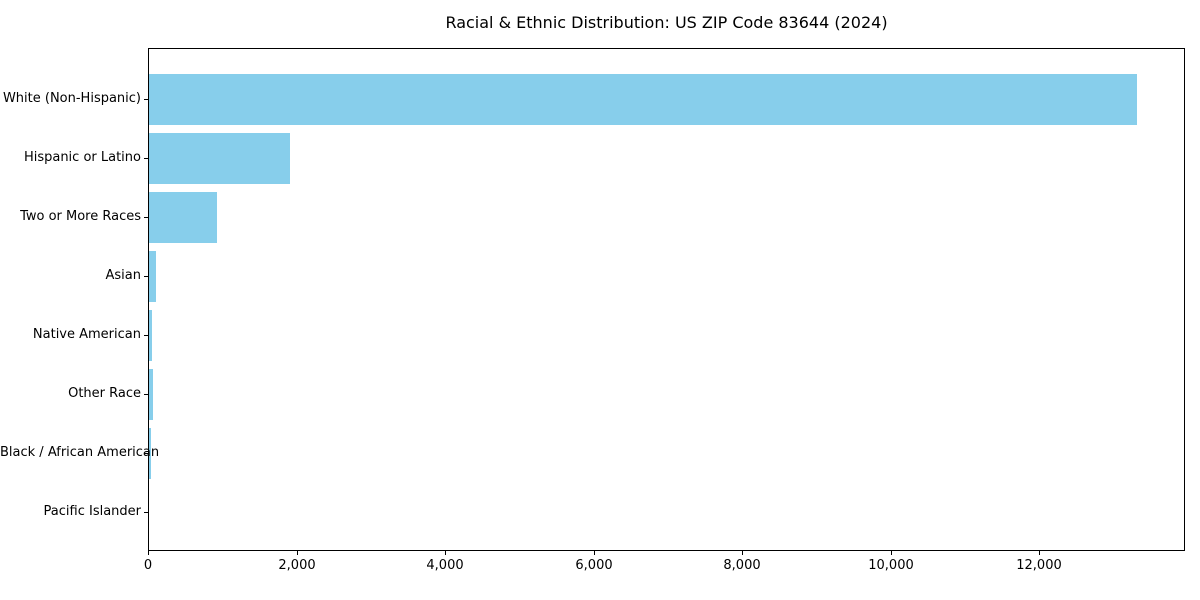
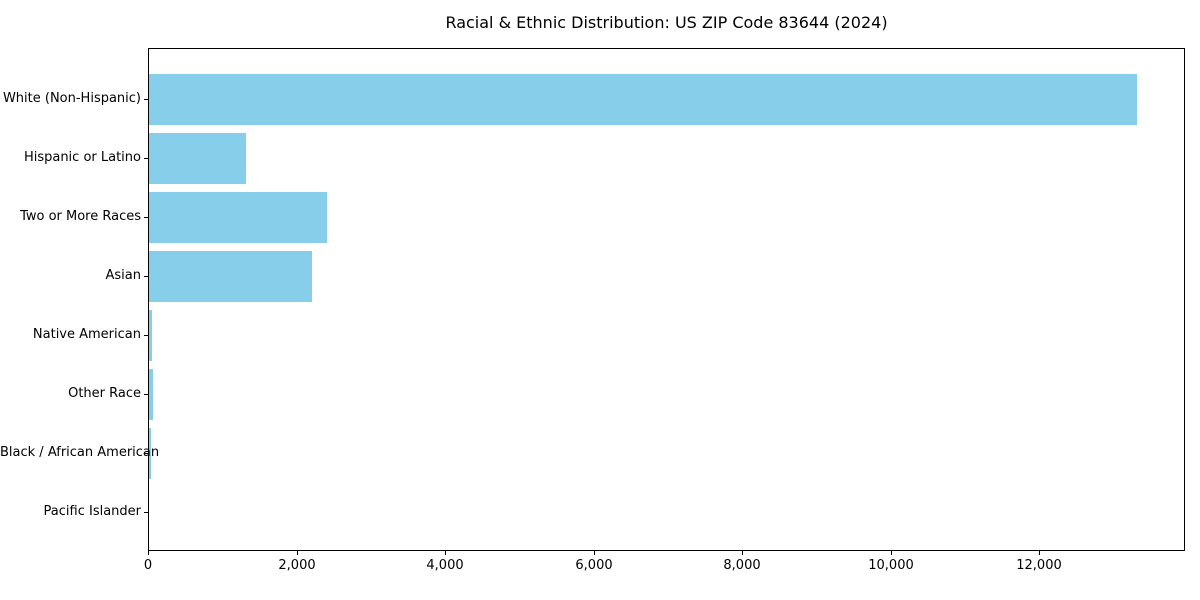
Hispanic or Latino: 1900 -> 1300
Two or More Races: 900 -> 2400
Asian: 100 -> 2200
